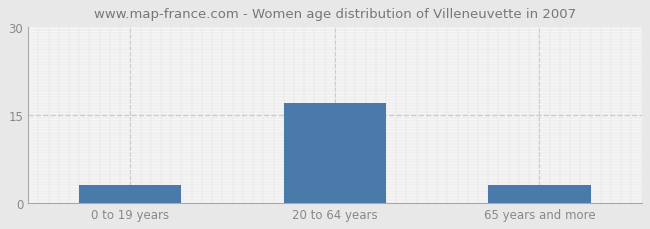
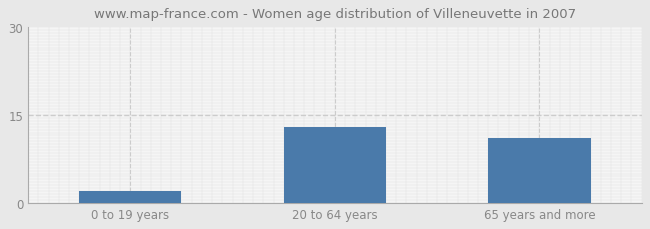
0 to 19 years: 3 -> 2
20 to 64 years: 17 -> 13
65 years and more: 3 -> 11
